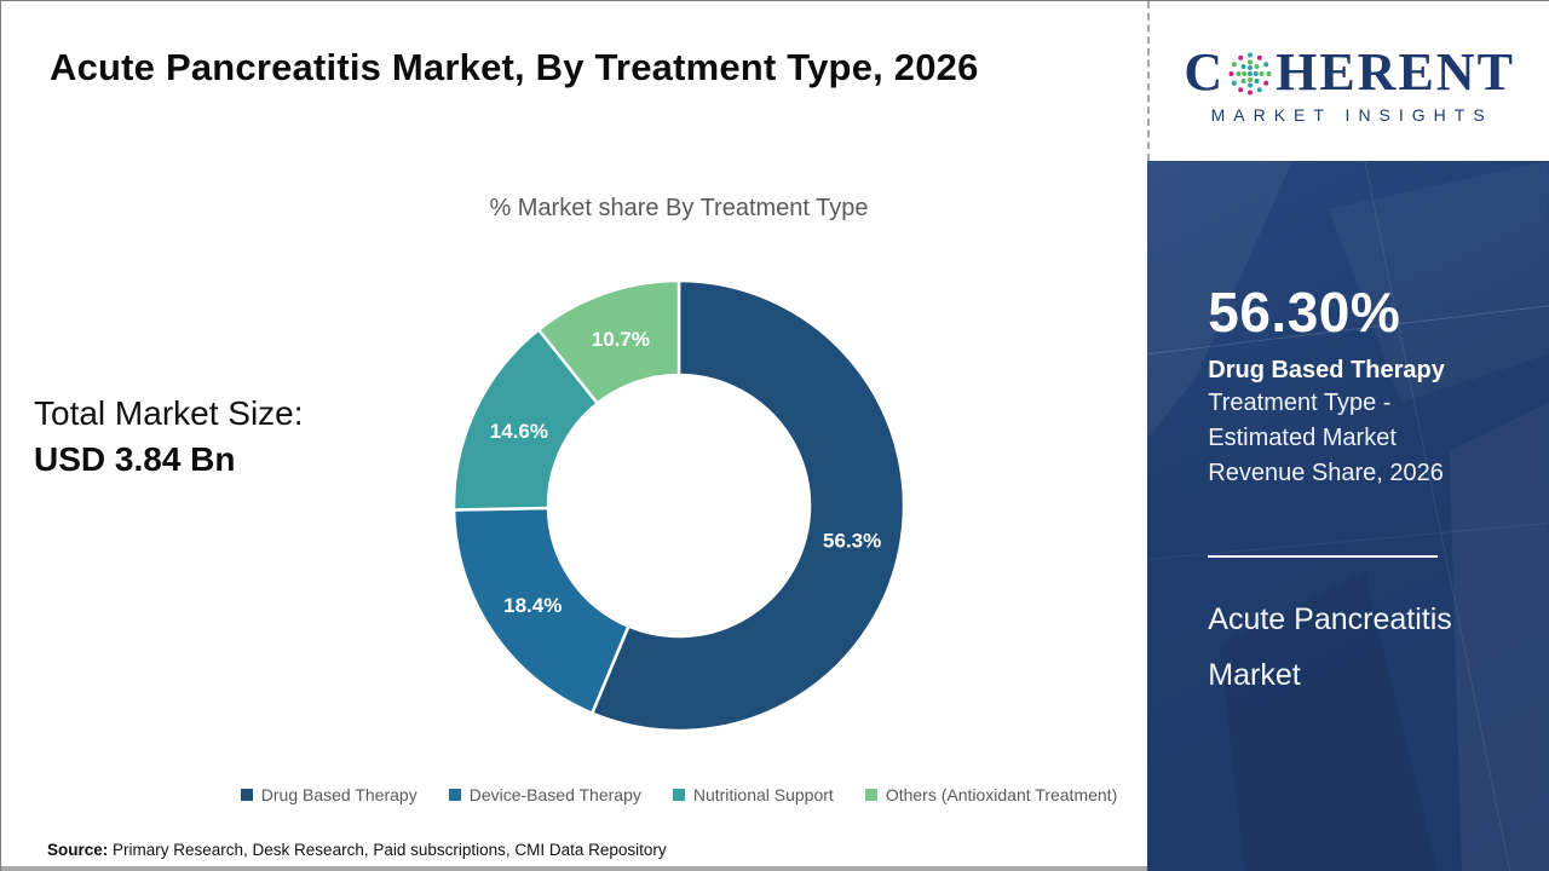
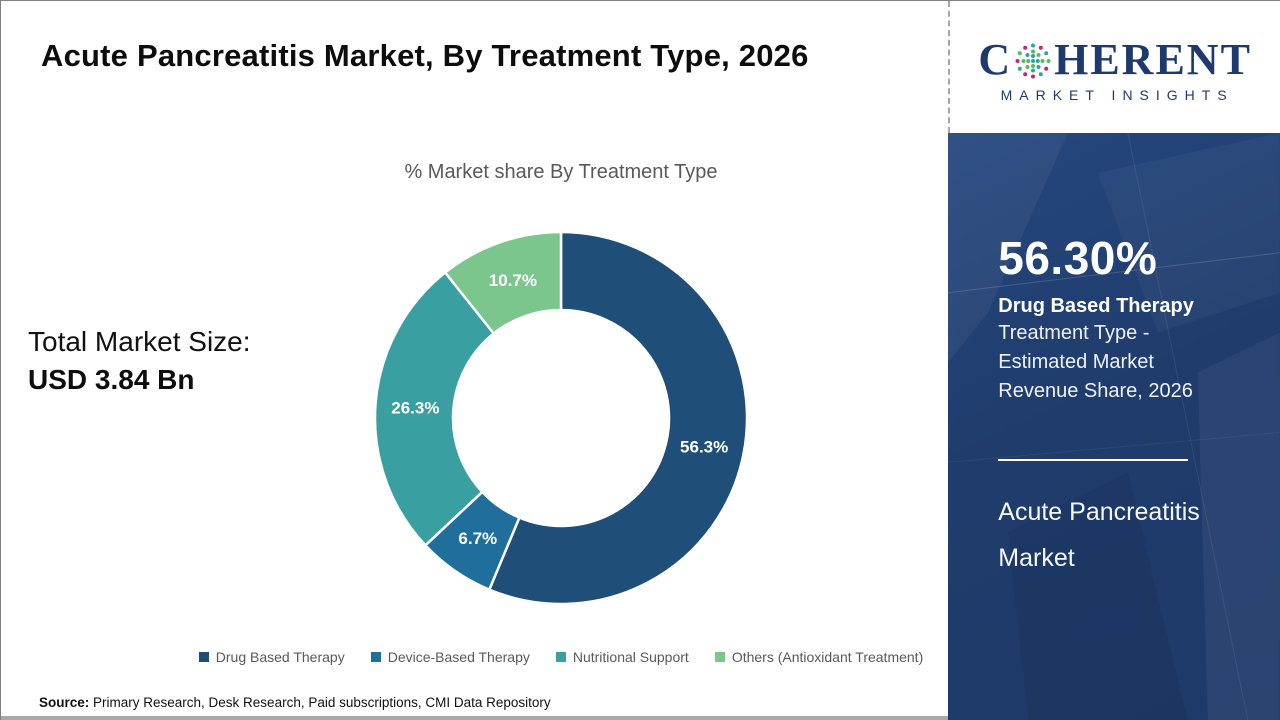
Device-Based Therapy: 18.4% -> 6.7%
Nutritional Support: 14.6% -> 26.3%
